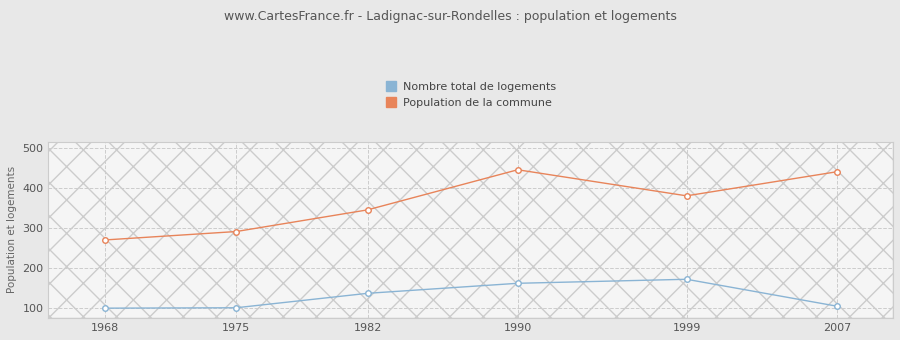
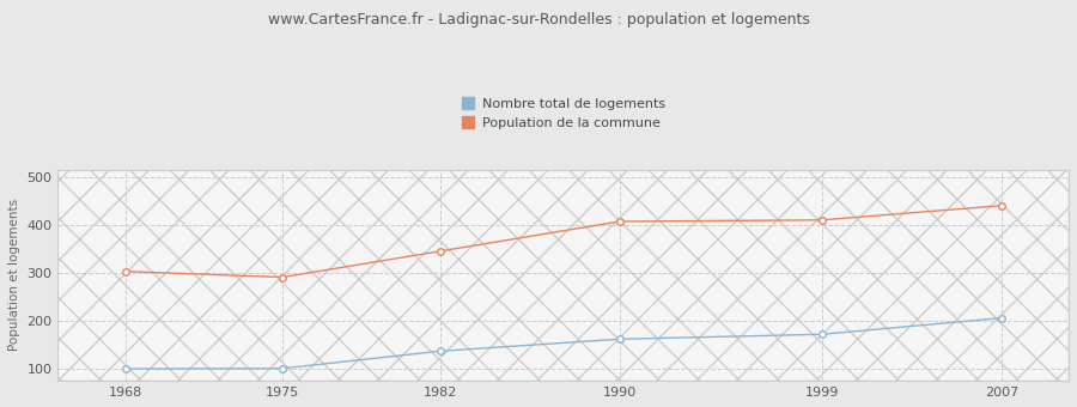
Population de la commune/1968: 270 -> 303
Population de la commune/1990: 445 -> 407
Population de la commune/1999: 380 -> 410
Nombre total de logements/2007: 105 -> 206
